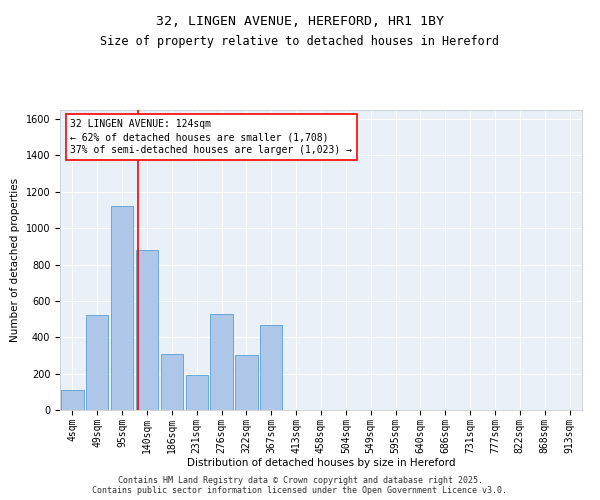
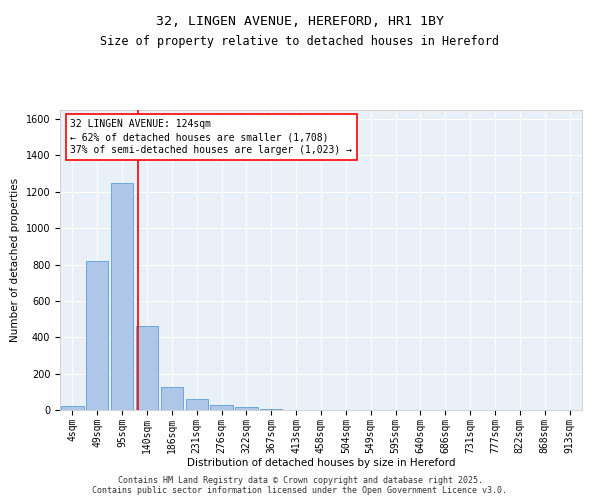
4sqm: 110 -> 20
49sqm: 520 -> 820
95sqm: 1120 -> 1250
140sqm: 880 -> 460
186sqm: 310 -> 130
231sqm: 190 -> 60
276sqm: 530 -> 20
322sqm: 300 -> 20
367sqm: 470 -> 10
